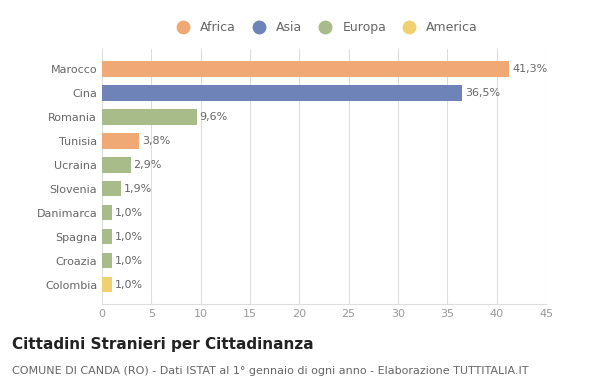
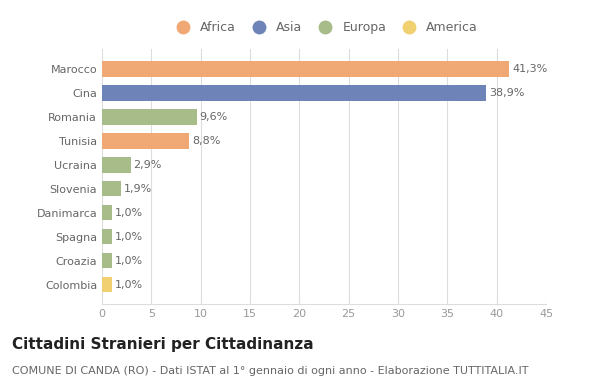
Cina: 36,5% -> 38,9%
Tunisia: 3,8% -> 8,8%
